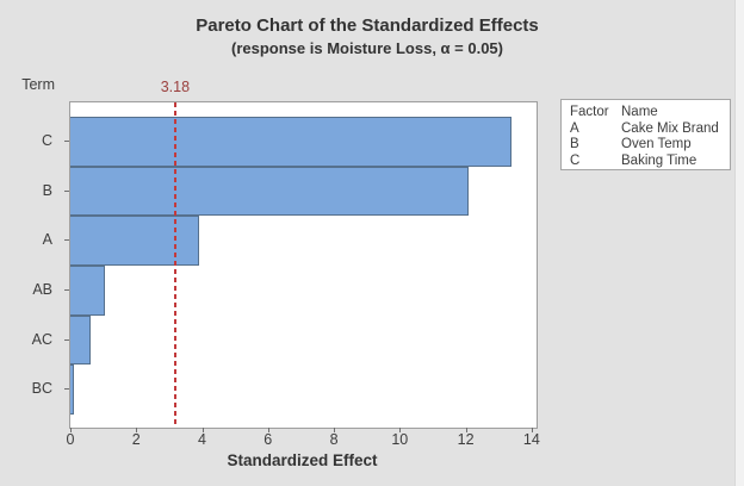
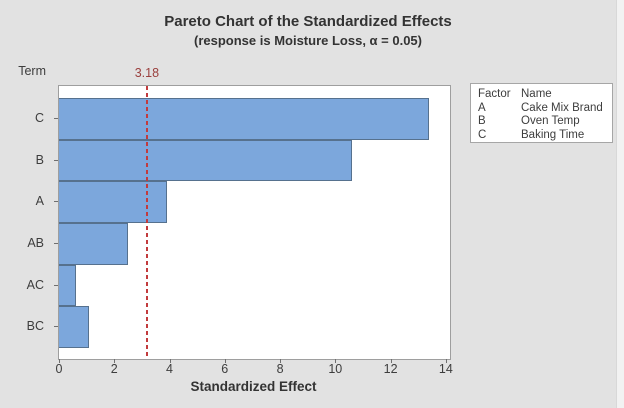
B: 12.1 -> 10.6
AB: 1.1 -> 2.5
BC: 0.1 -> 1.1
